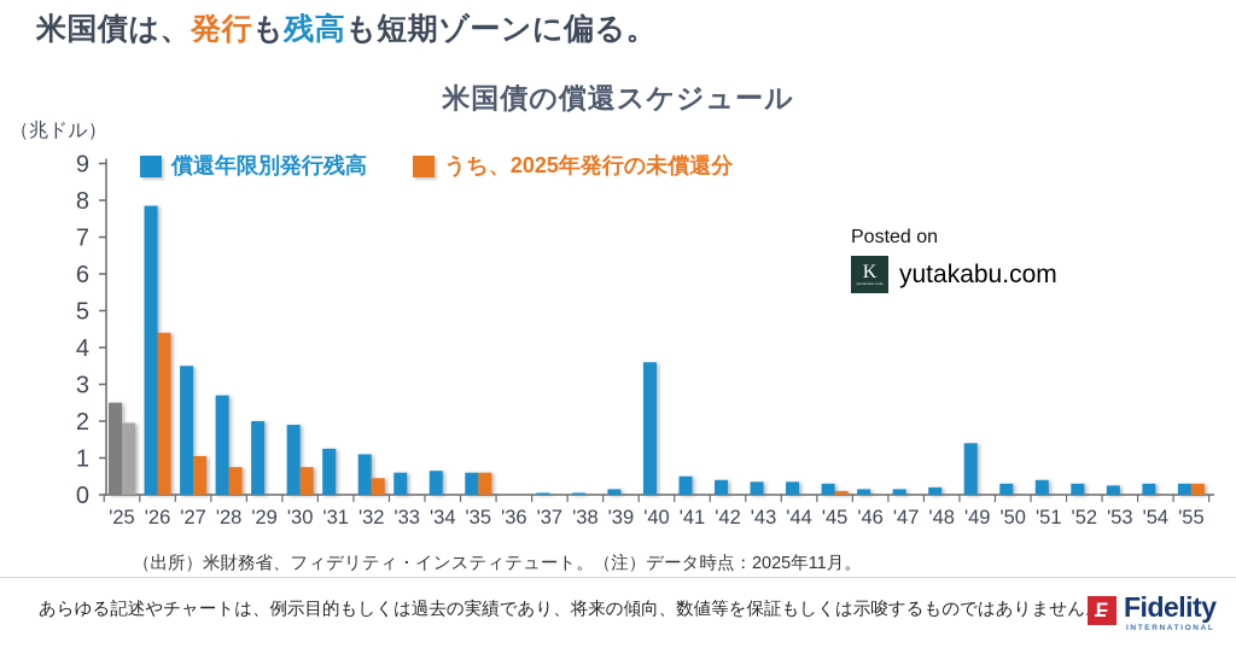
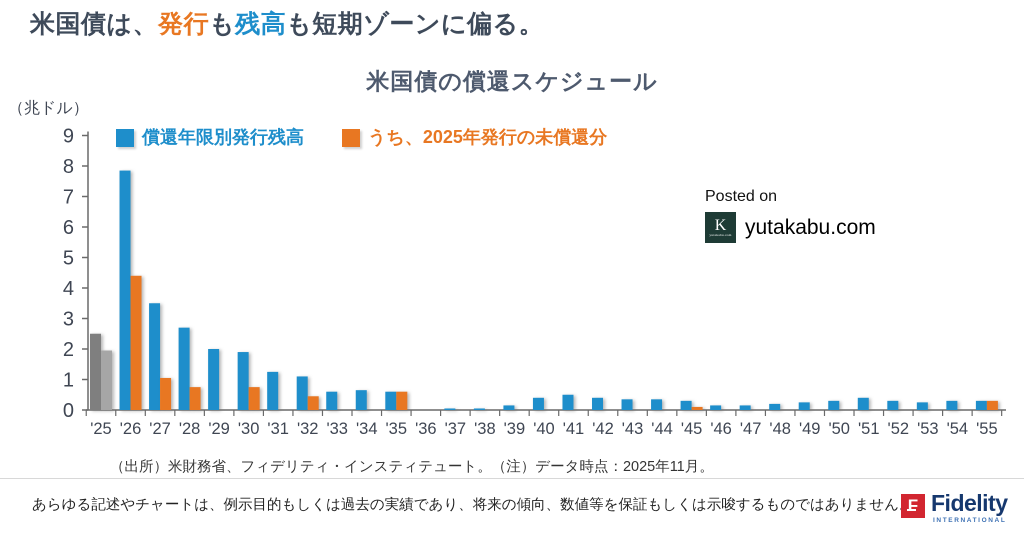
償還年限別発行残高/'40: 3.6 -> 0.4
償還年限別発行残高/'49: 1.4 -> 0.2
